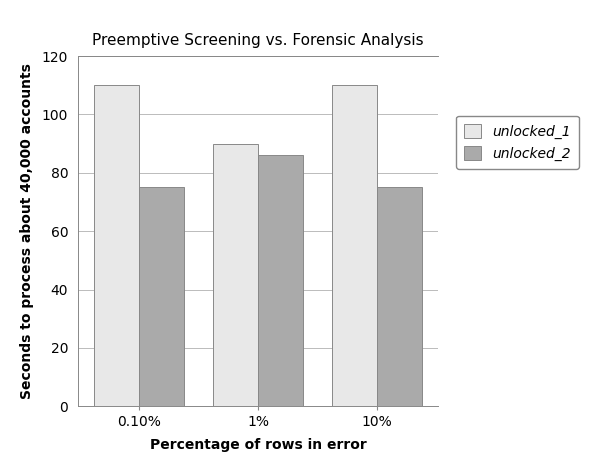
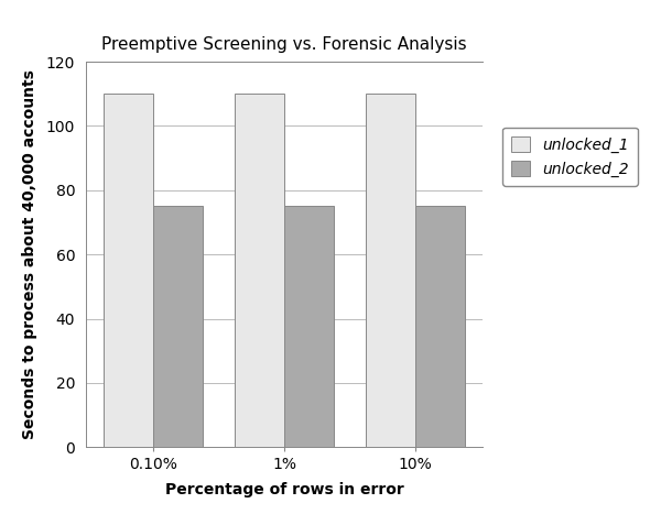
unlocked_1/1%: 90 -> 110
unlocked_2/1%: 86 -> 75
